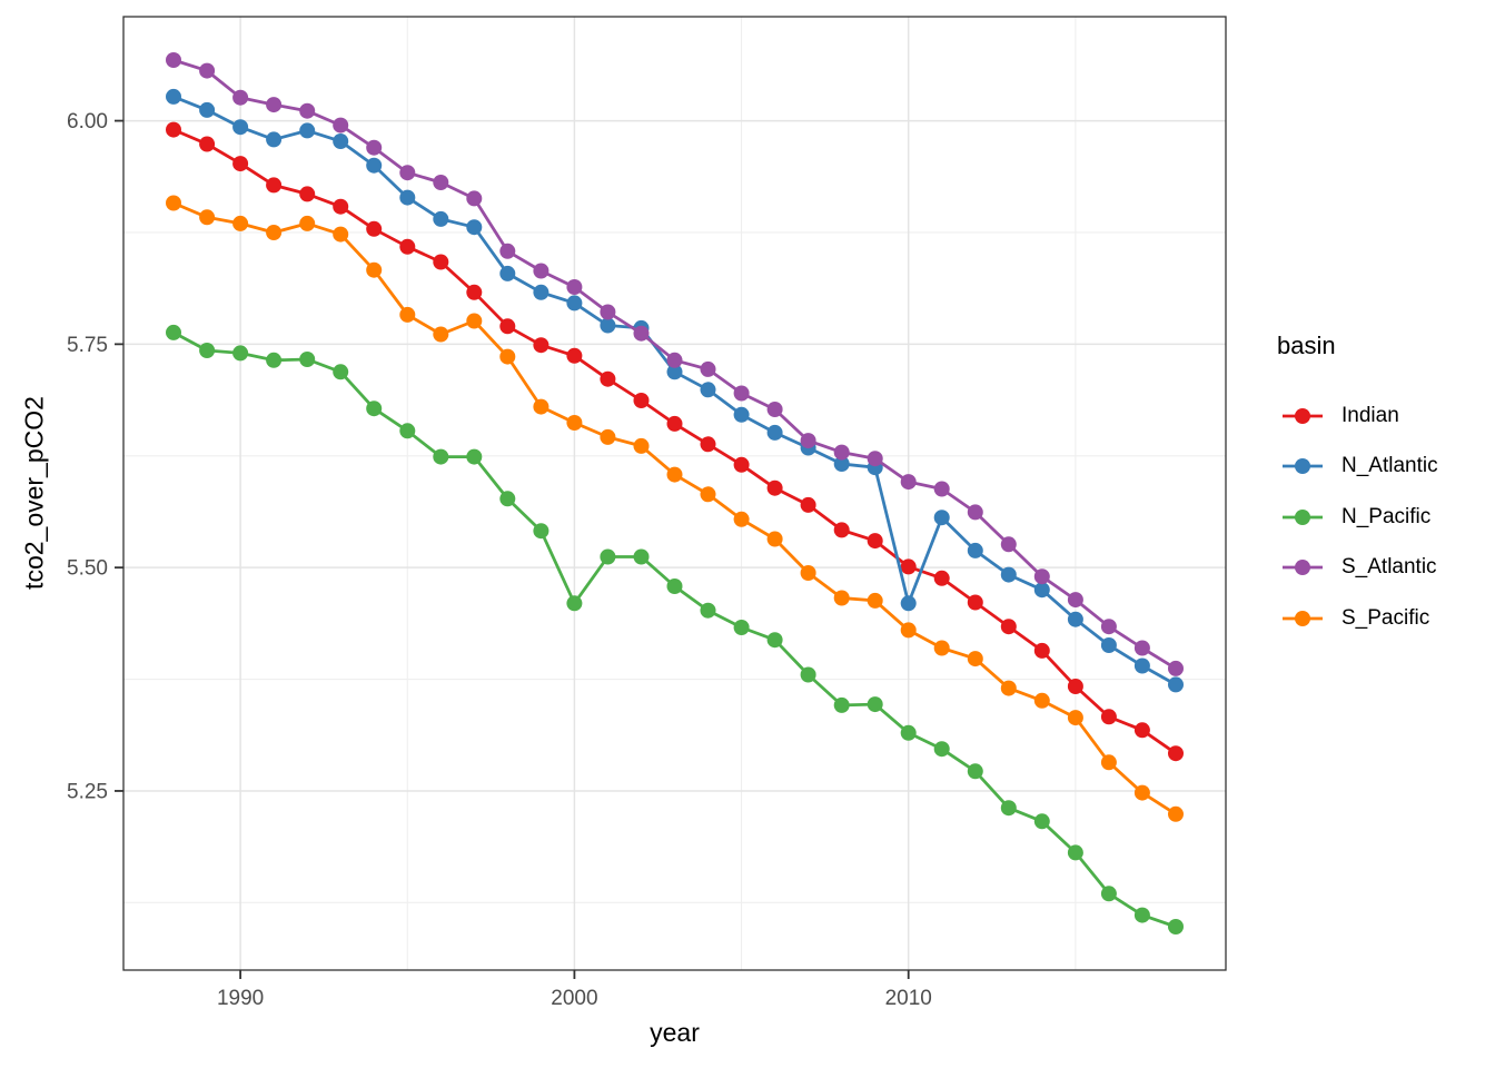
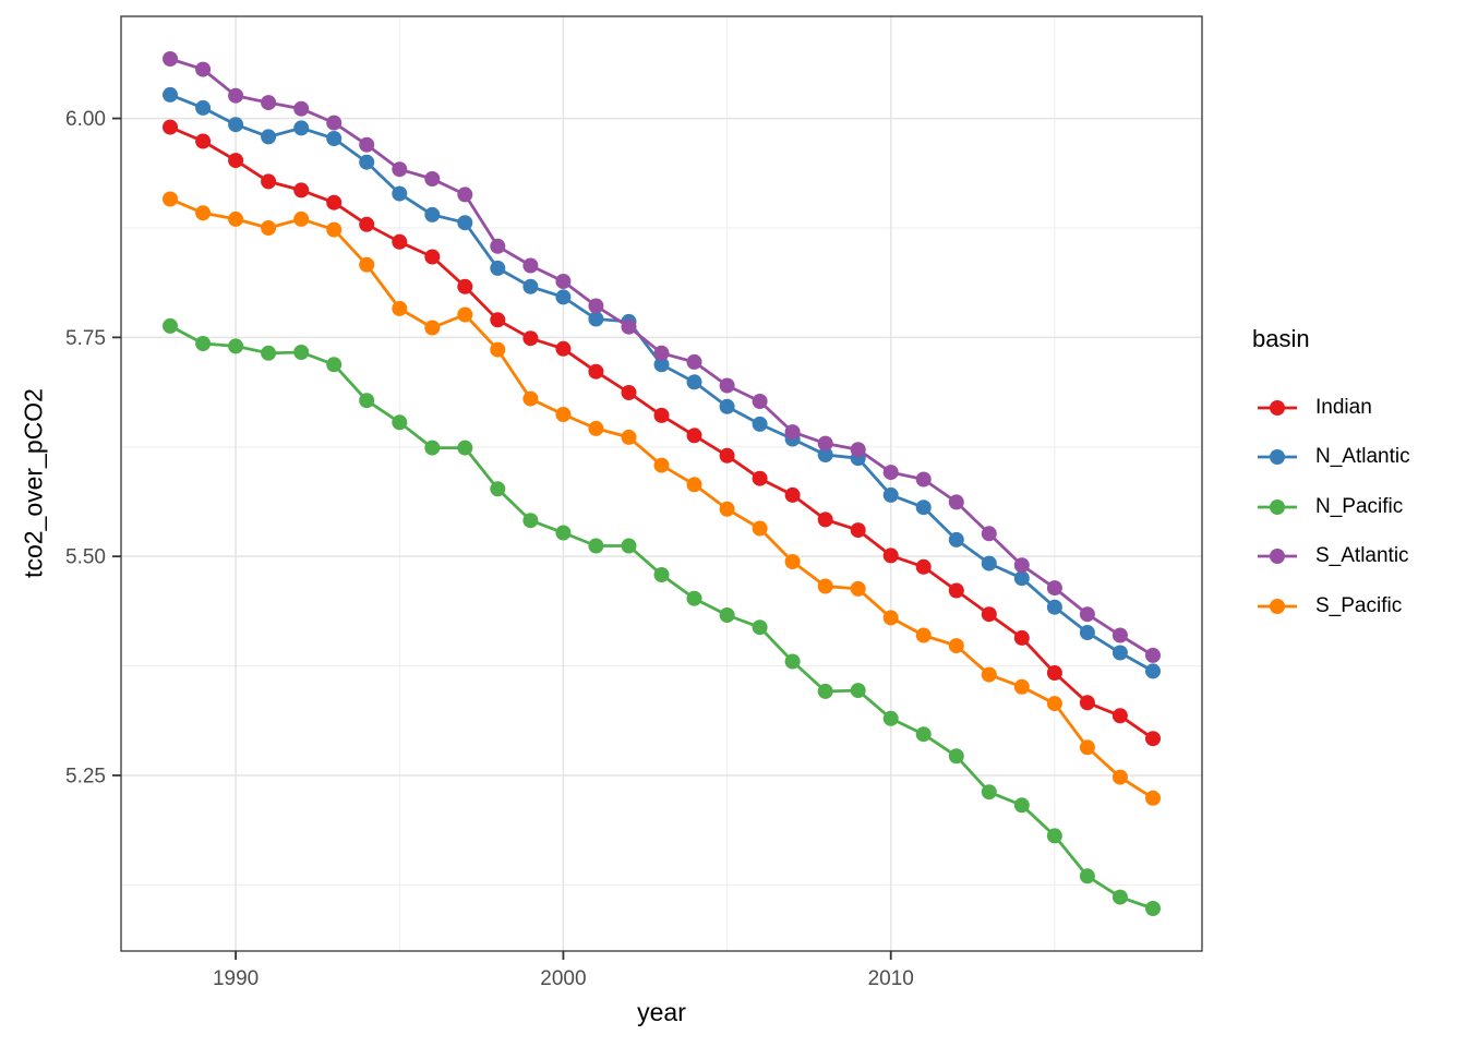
N_Pacific/2000: 5.46 -> 5.53
N_Atlantic/2010: 5.46 -> 5.57
